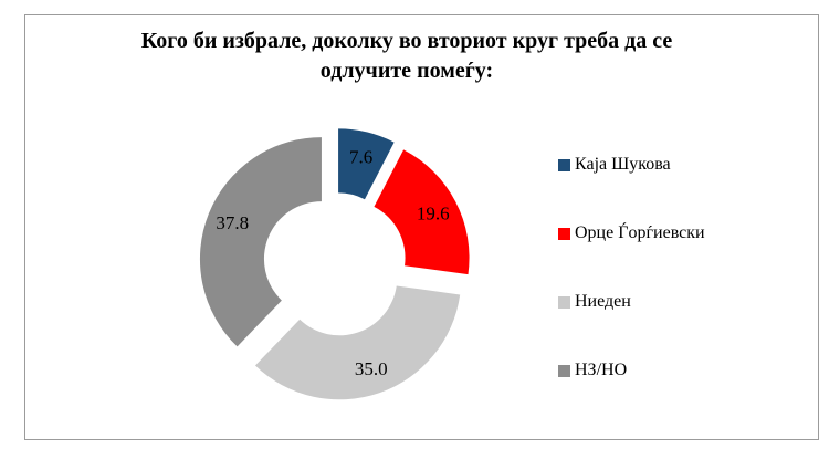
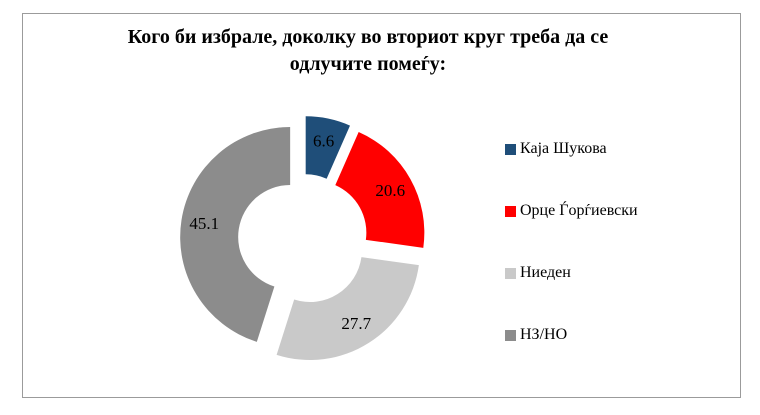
Каја Шукова: 7.6 -> 6.6
Орце Ѓорѓиевски: 19.6 -> 20.6
Ниеден: 35.0 -> 27.7
НЗ/НО: 37.8 -> 45.1
